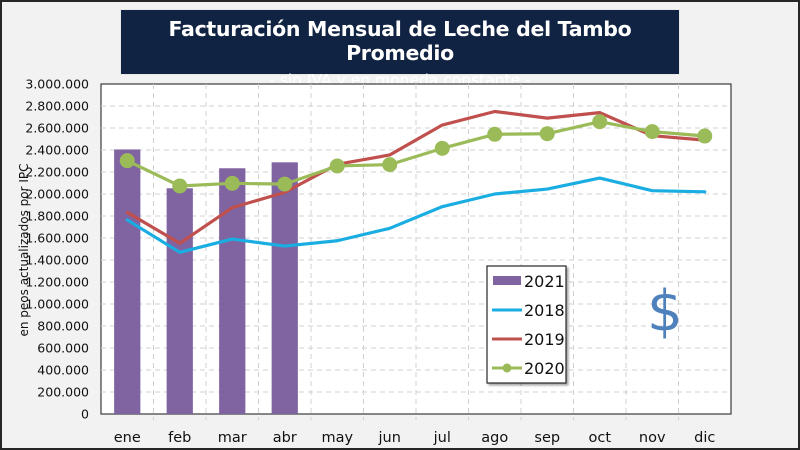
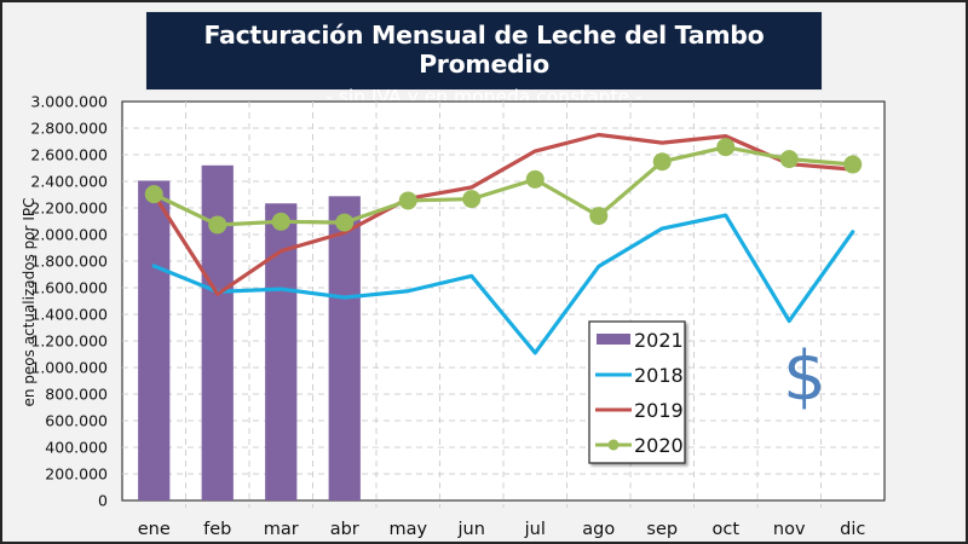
2019/ene: 1830000 -> 2300000
2021/feb: 2050000 -> 2520000
2018/feb: 1470000 -> 1570000
2018/jul: 1880000 -> 1110000
2018/ago: 2000000 -> 1760000
2020/ago: 2540000 -> 2140000
2018/nov: 2030000 -> 1350000
